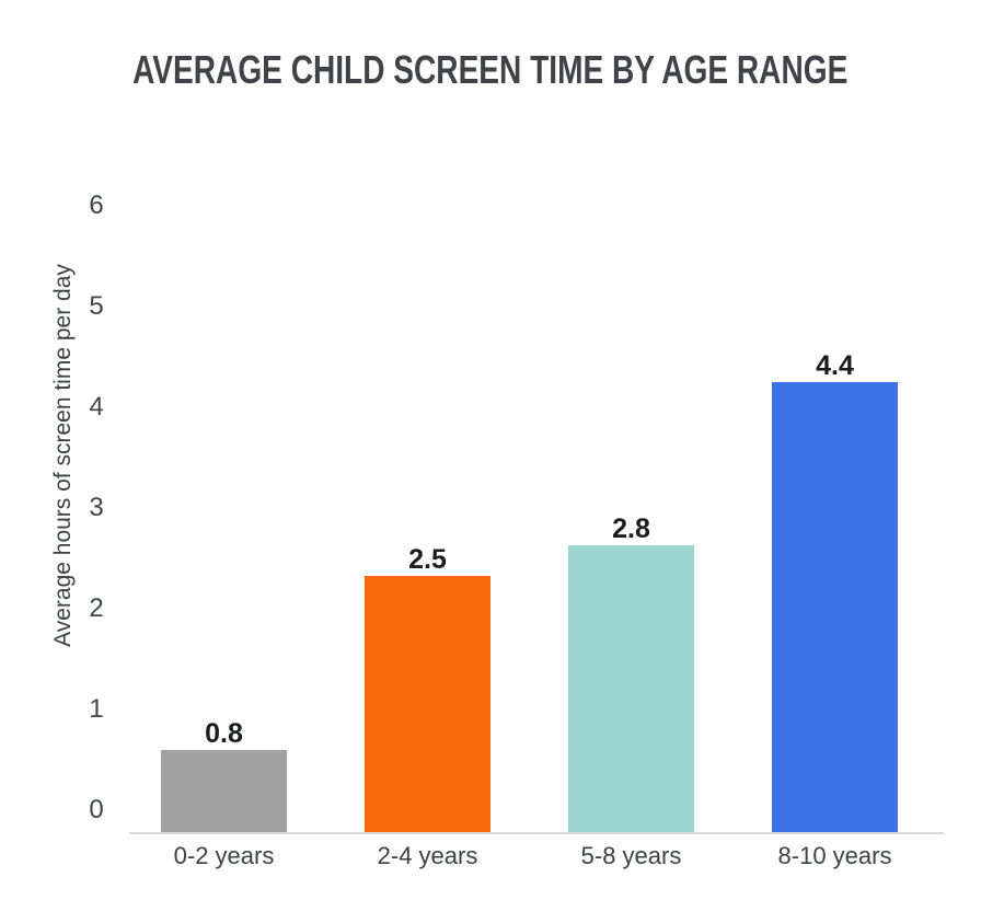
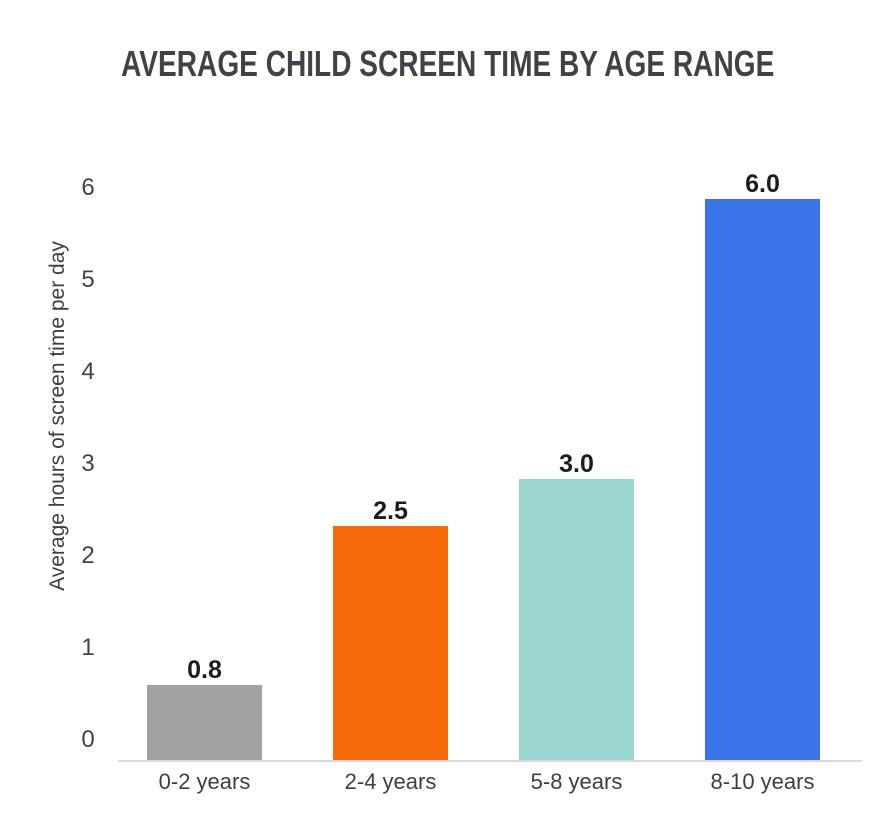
5-8 years: 2.8 -> 3.0
8-10 years: 4.4 -> 6.0
